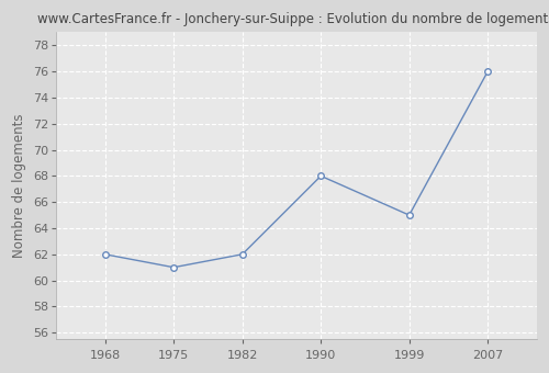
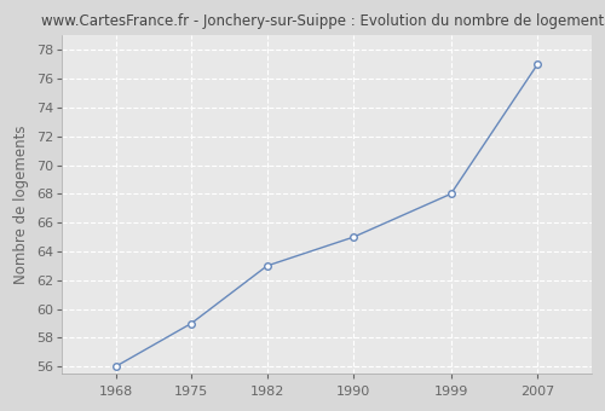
1968: 62 -> 56
1975: 61 -> 59
1982: 62 -> 63
1990: 68 -> 65
1999: 65 -> 68
2007: 76 -> 77
